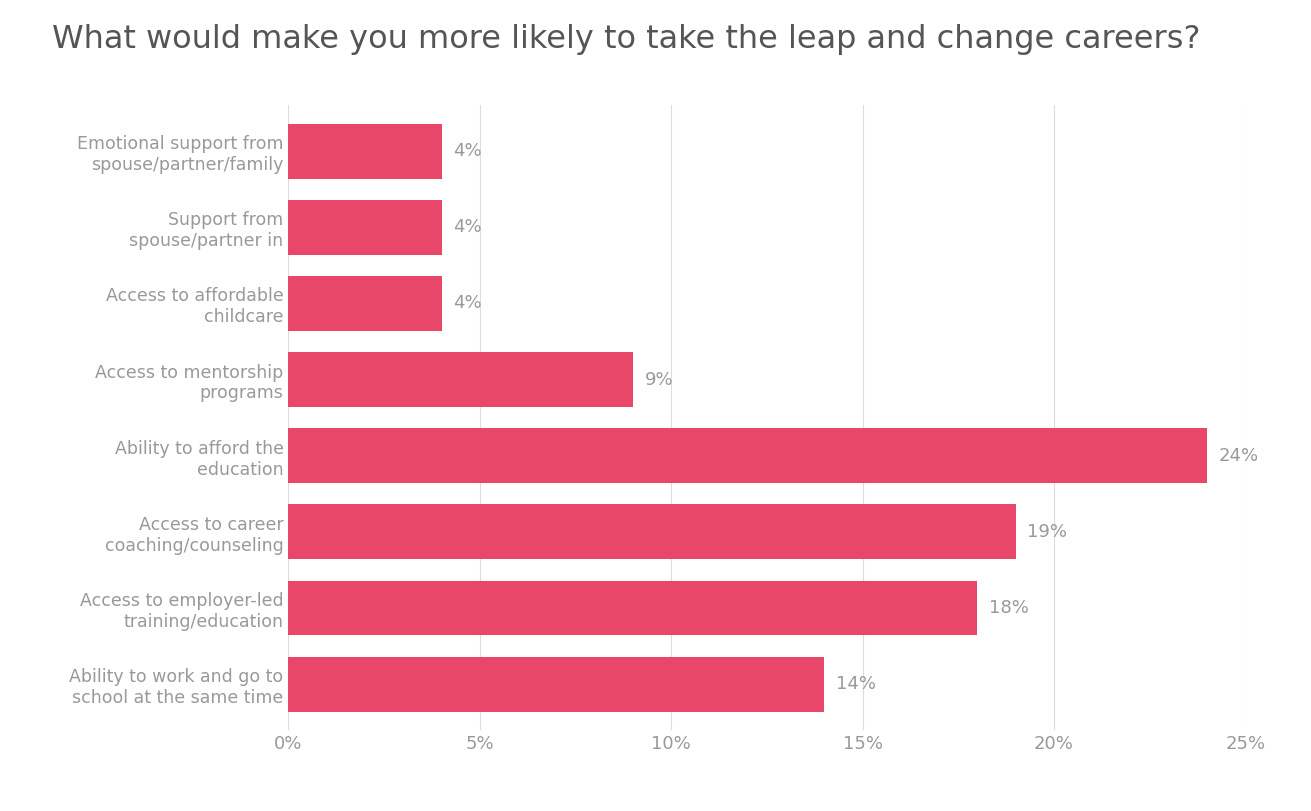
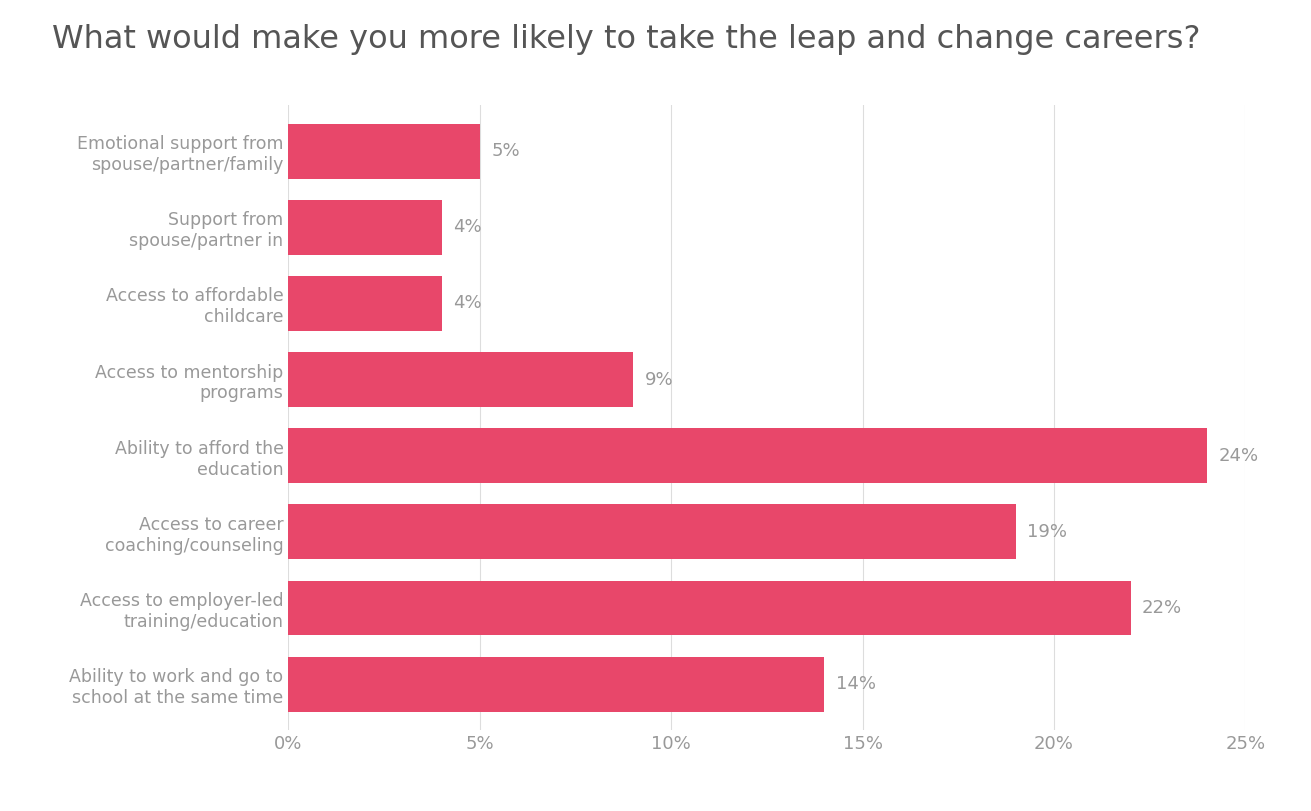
Emotional support from spouse/partner/family: 4% -> 5%
Access to employer-led training/education: 18% -> 22%
